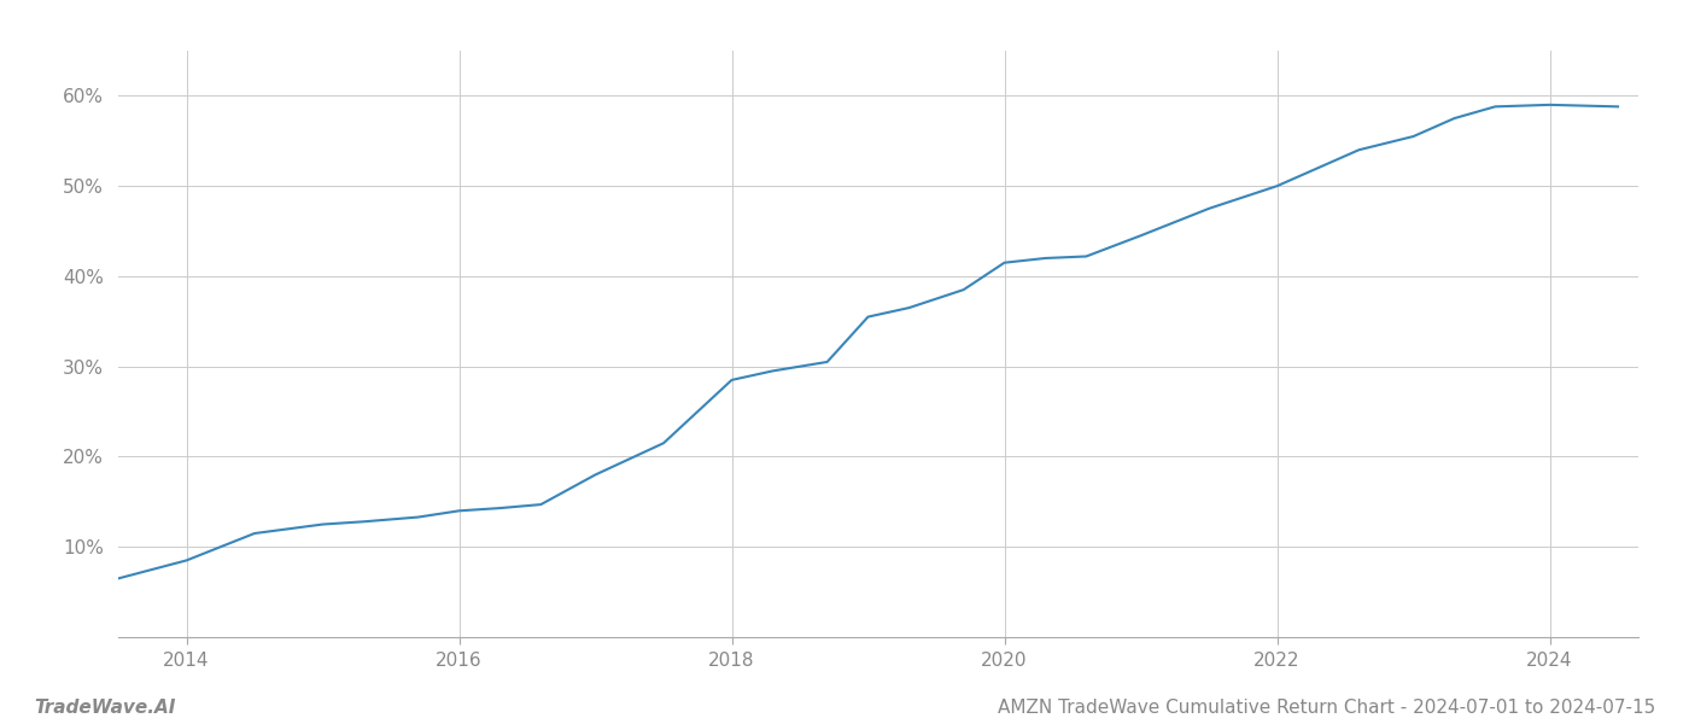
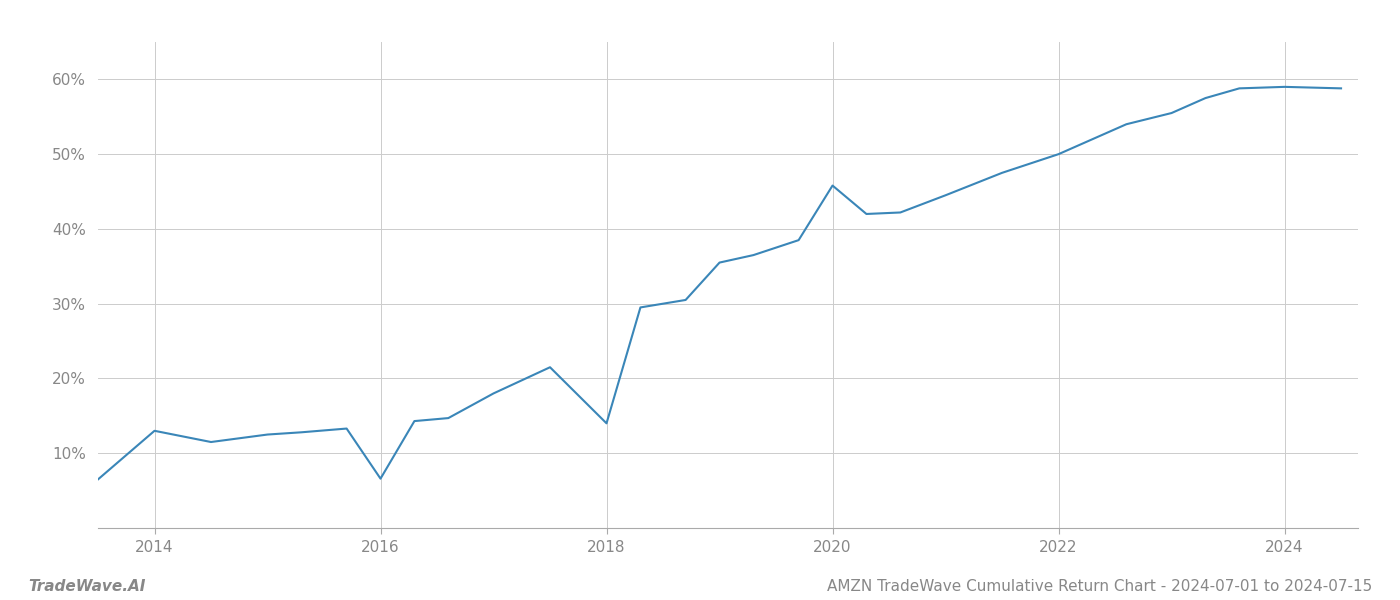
2014: 8.5% -> 13.0%
2016: 14.0% -> 6.6%
2018: 28.5% -> 14.0%
2020: 41.5% -> 45.8%
